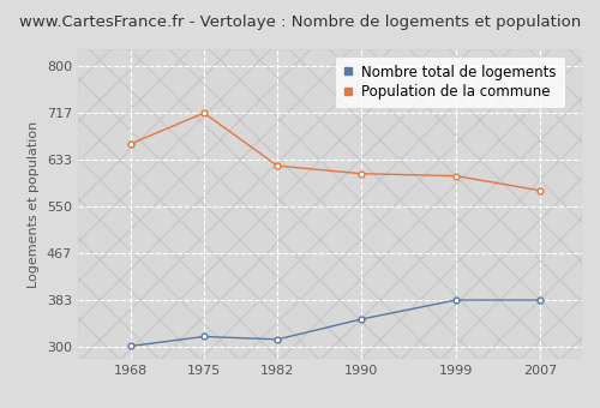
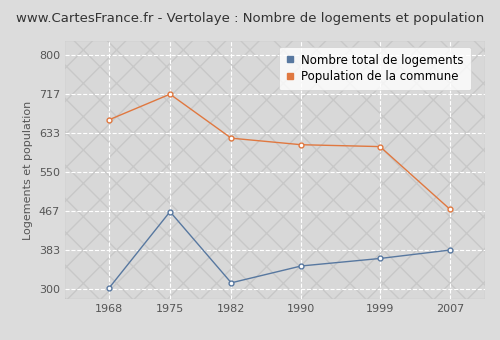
Nombre total de logements/1975: 318 -> 465
Nombre total de logements/1999: 383 -> 365
Population de la commune/2007: 578 -> 470
